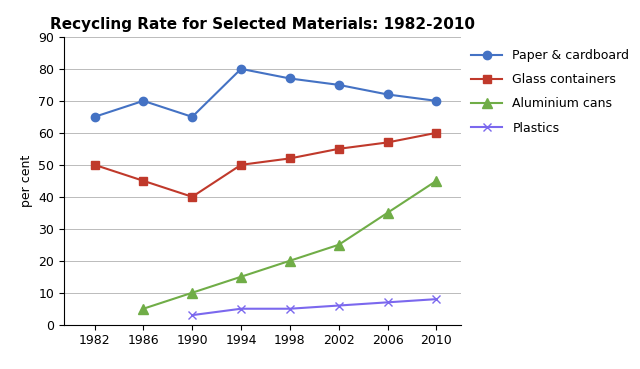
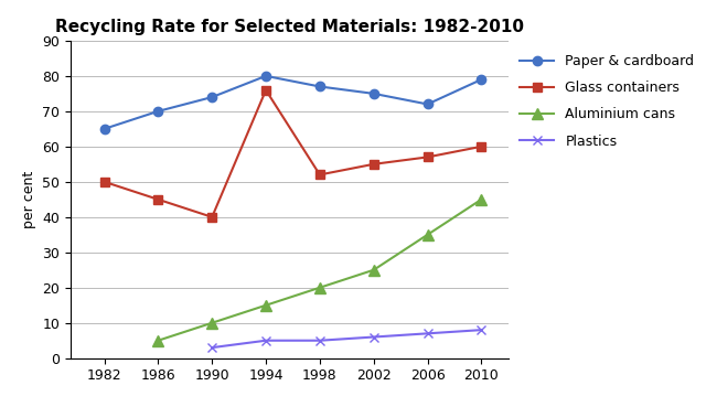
Paper & cardboard/1990: 65 -> 74
Glass containers/1994: 50 -> 76
Paper & cardboard/2010: 70 -> 79
